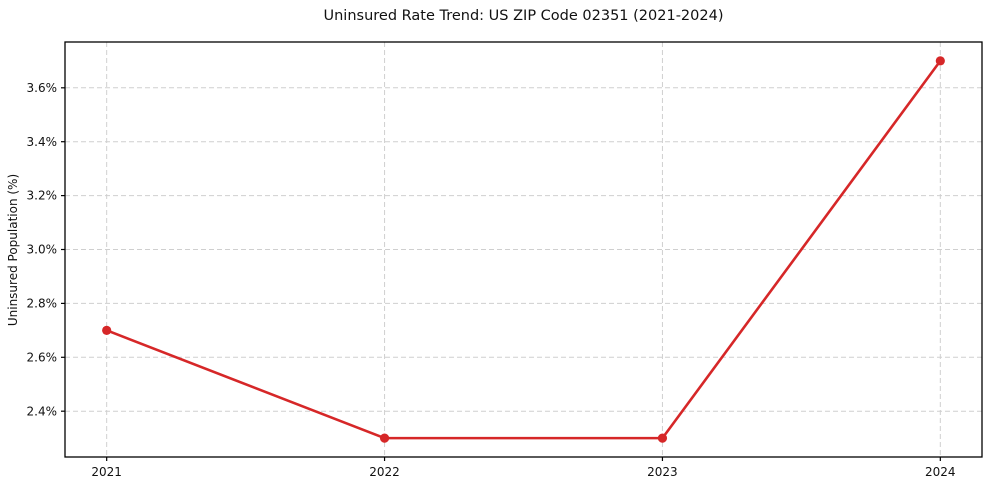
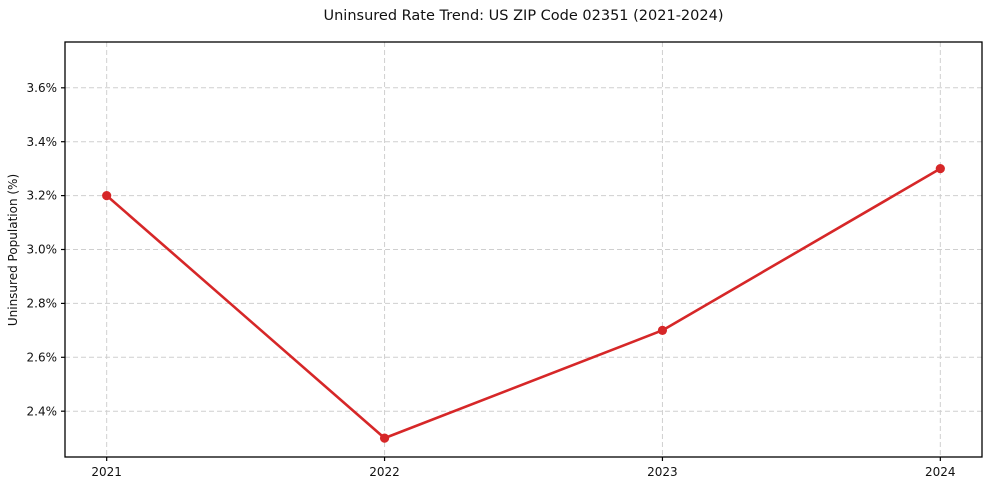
2021: 2.7% -> 3.2%
2023: 2.3% -> 2.7%
2024: 3.7% -> 3.3%
